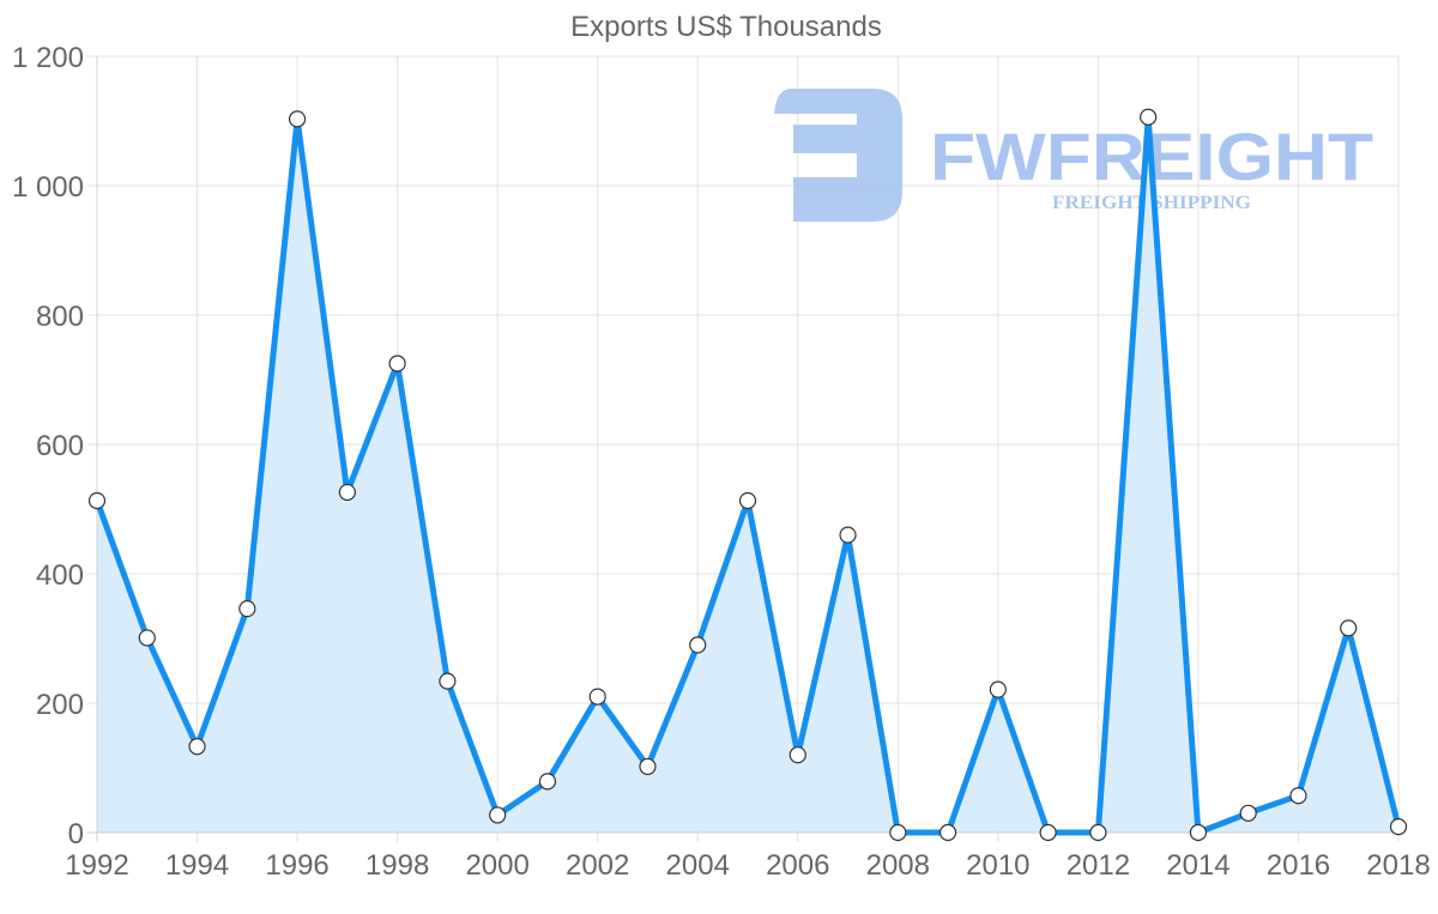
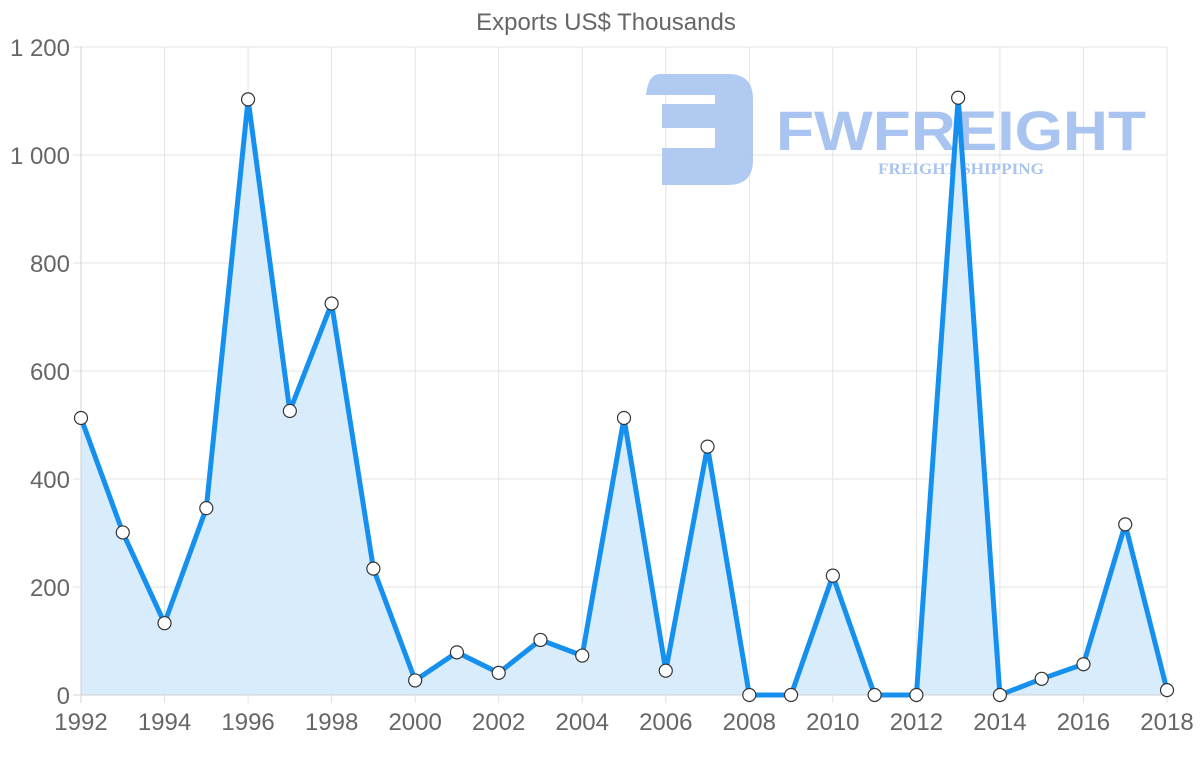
2002: 210 -> 40
2004: 290 -> 70
2006: 120 -> 40
